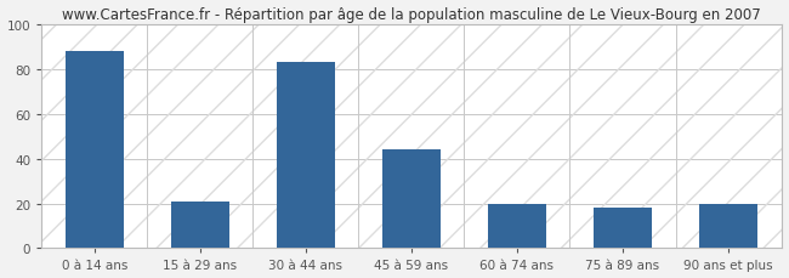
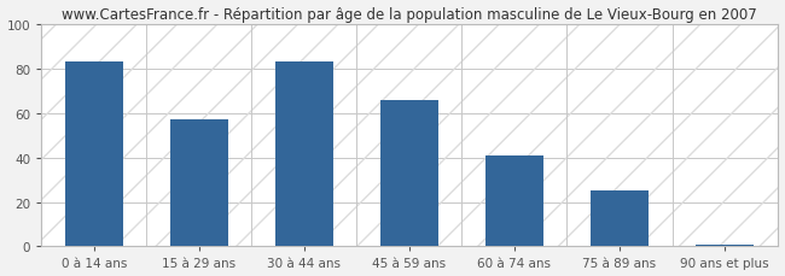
0 à 14 ans: 88 -> 83
15 à 29 ans: 21 -> 57
45 à 59 ans: 44 -> 66
60 à 74 ans: 20 -> 41
75 à 89 ans: 18 -> 25
90 ans et plus: 20 -> 1
